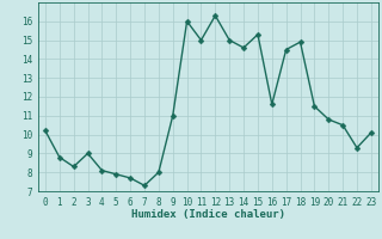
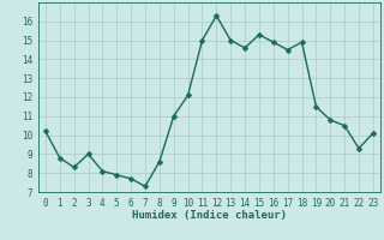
8: 8.0 -> 8.6
10: 16.0 -> 12.1
16: 11.6 -> 14.9
